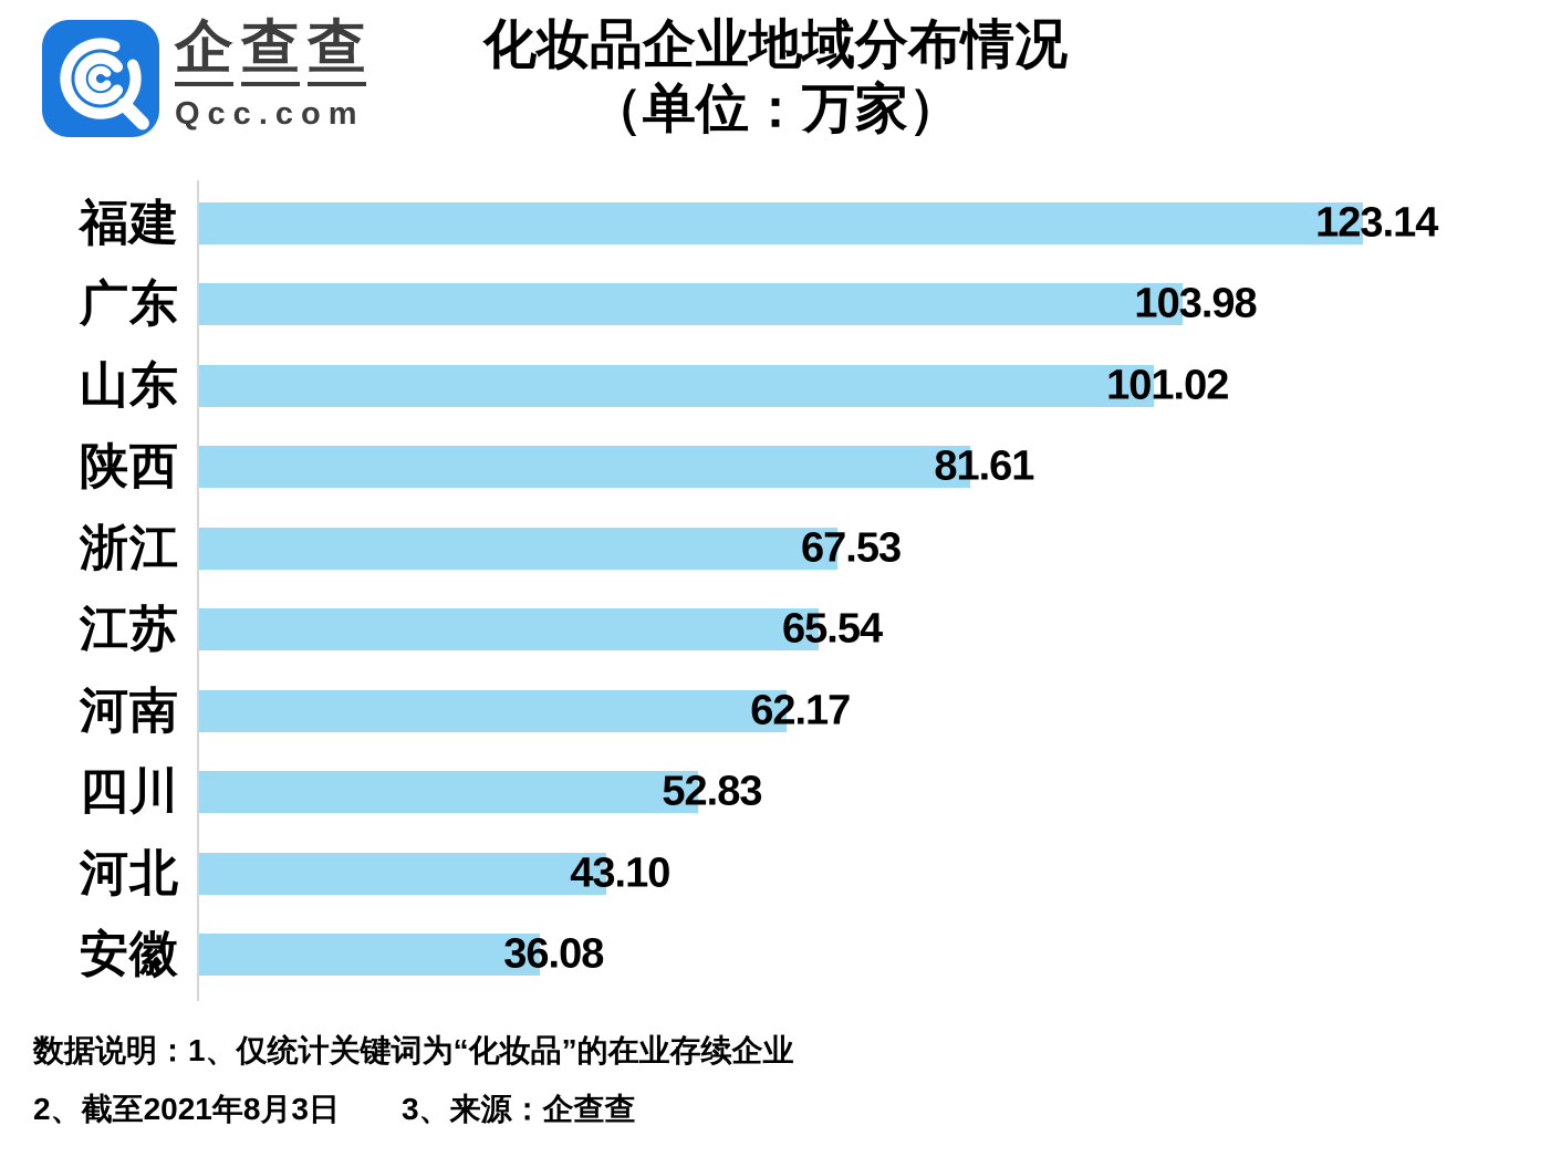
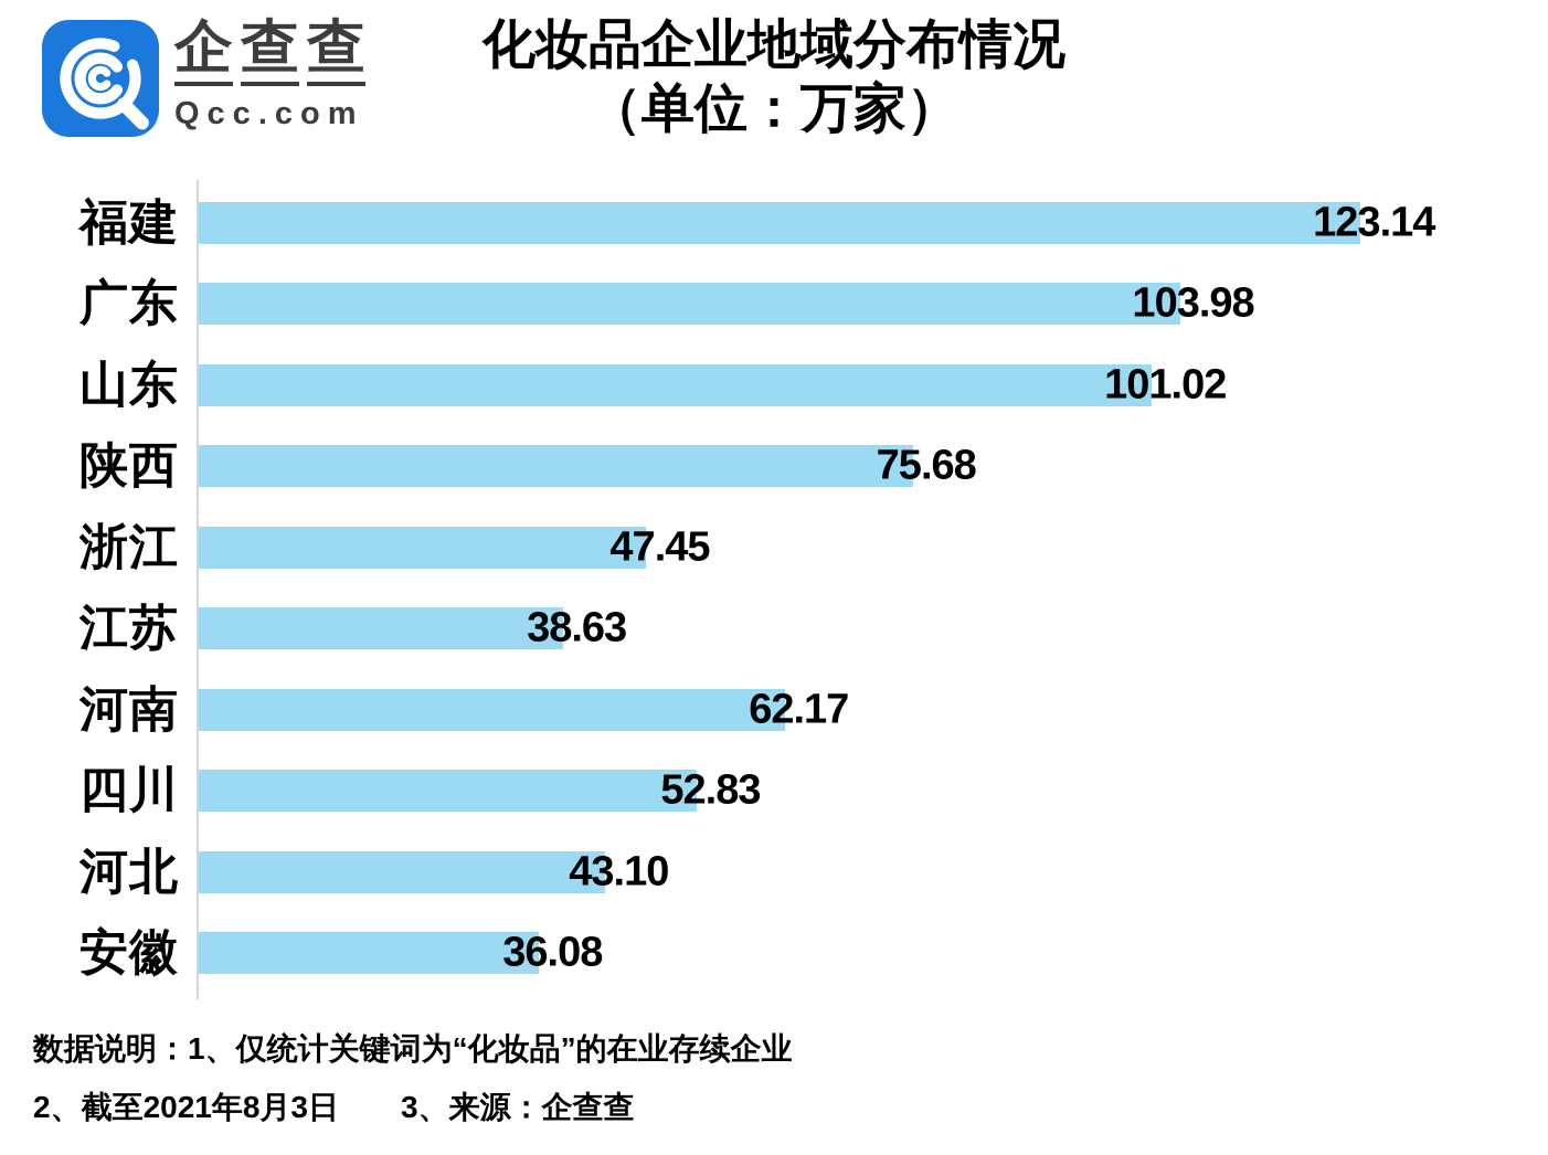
陕西: 81.61 -> 75.68
浙江: 67.53 -> 47.45
江苏: 65.54 -> 38.63
